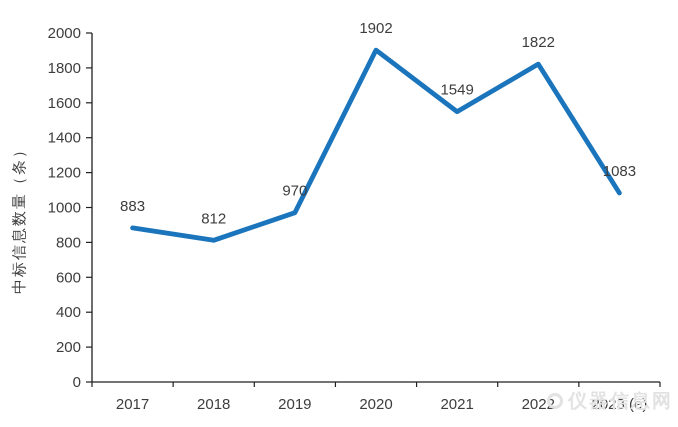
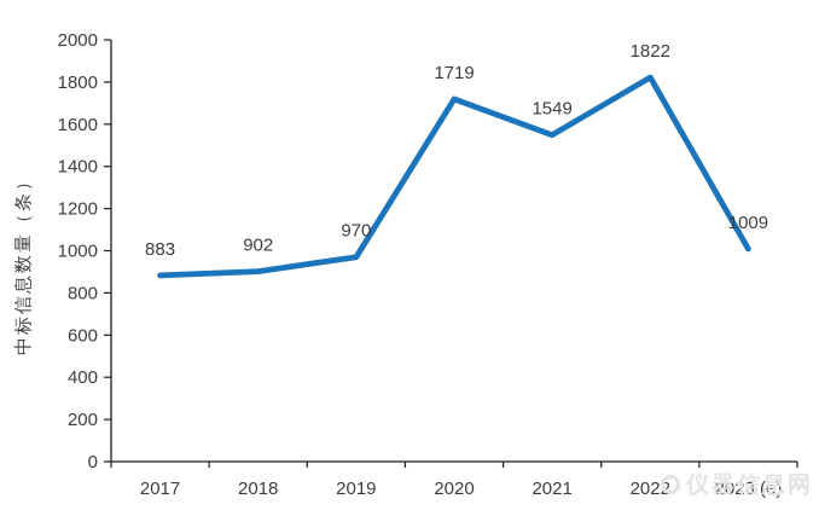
2018: 812 -> 902
2020: 1902 -> 1719
2023 (e): 1083 -> 1009
